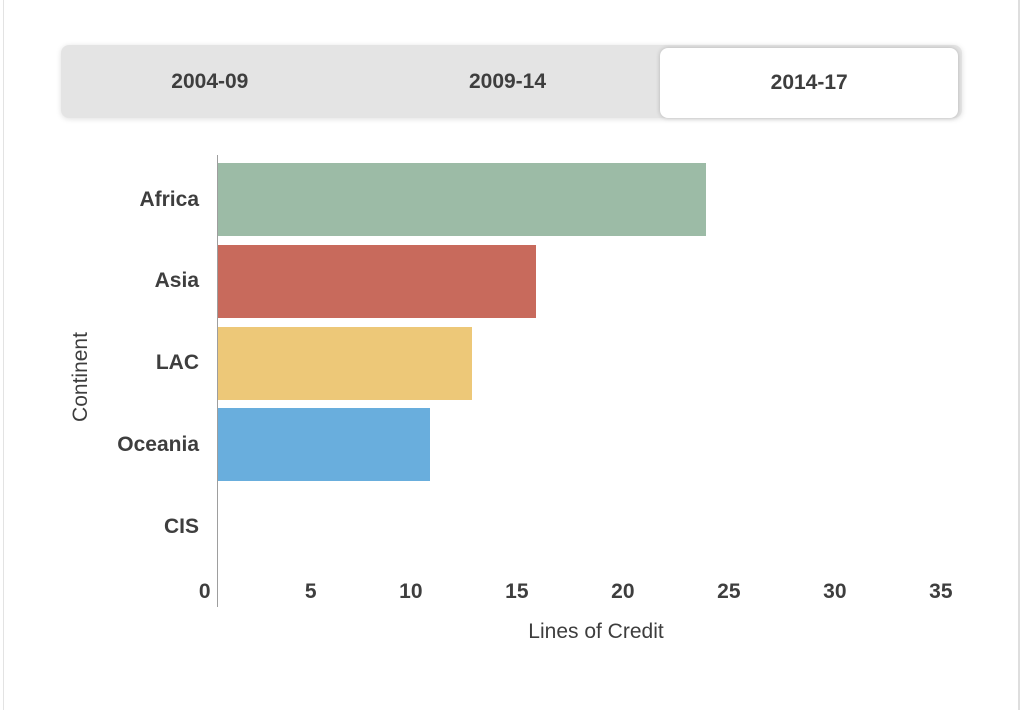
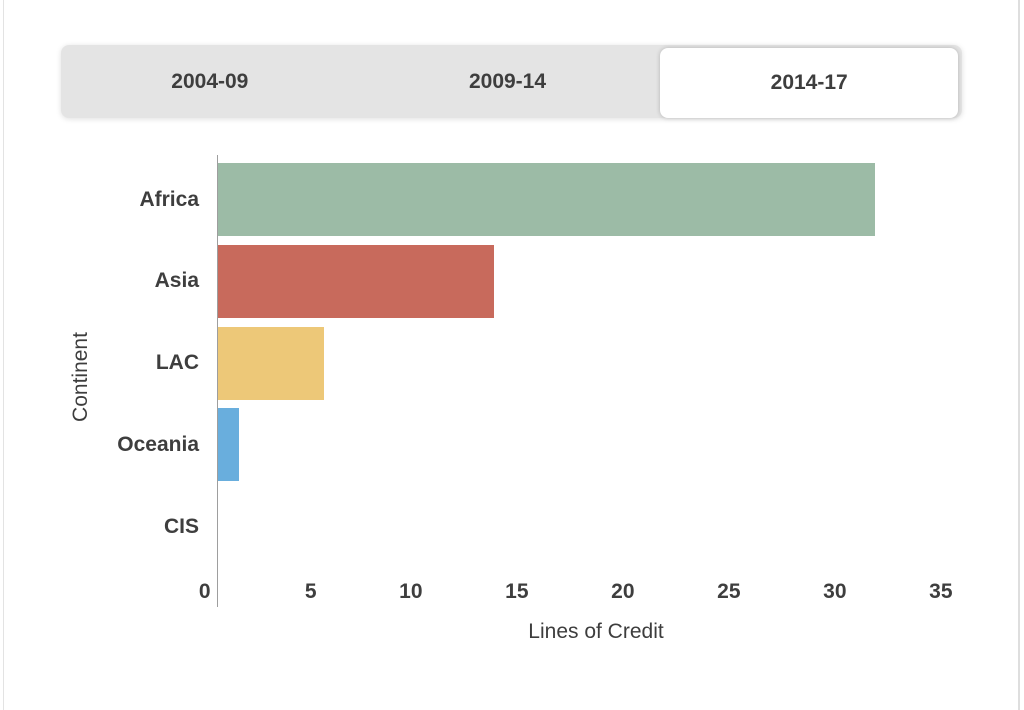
Africa: 23 -> 31
Asia: 15 -> 13
LAC: 12 -> 5
Oceania: 10 -> 1
